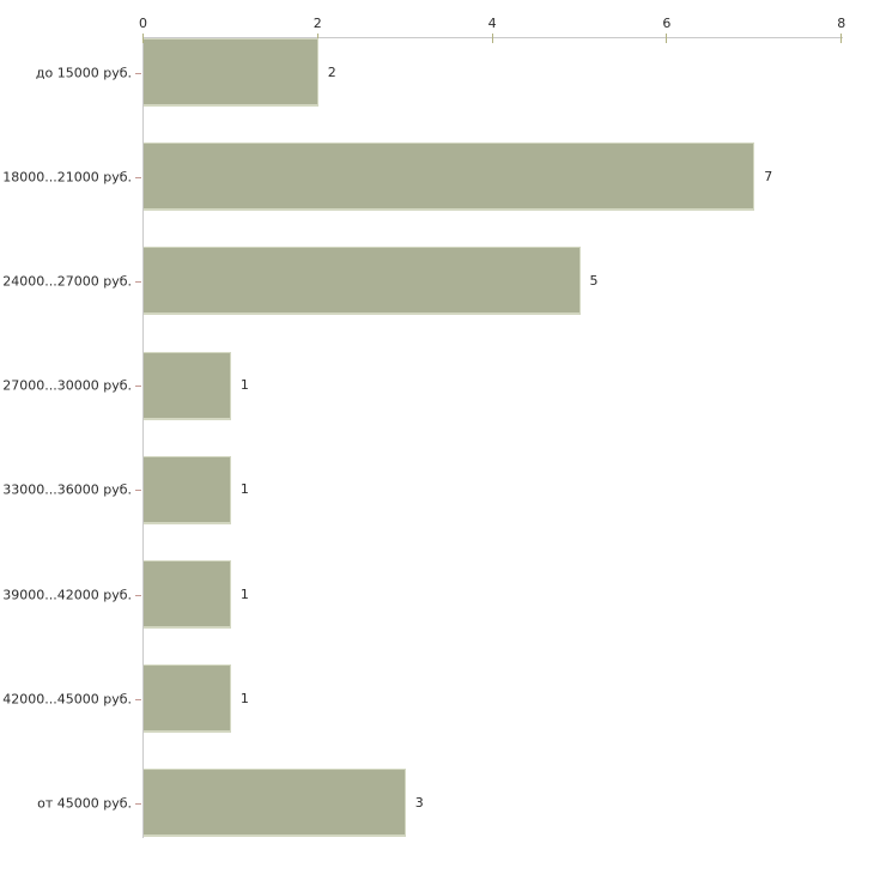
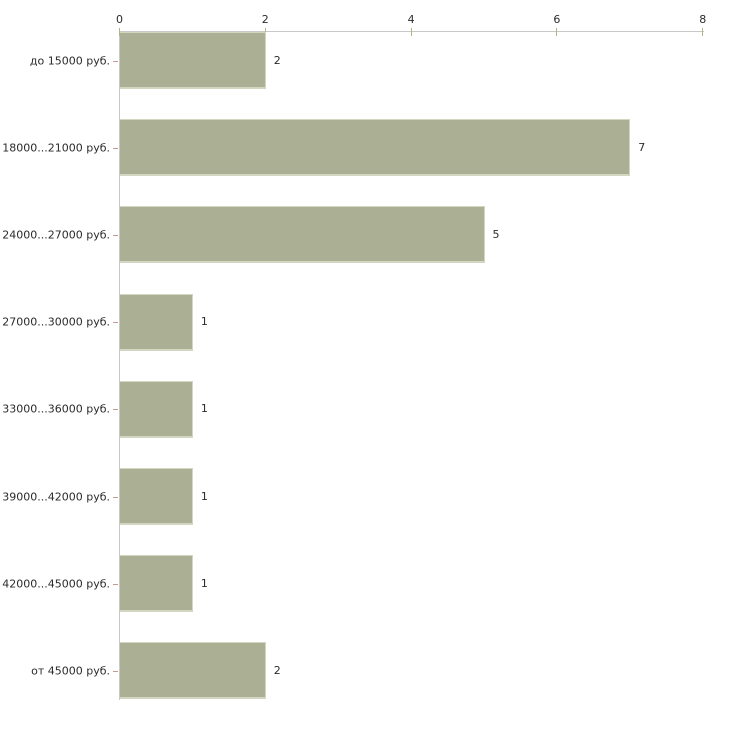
от 45000 руб.: 3 -> 2
